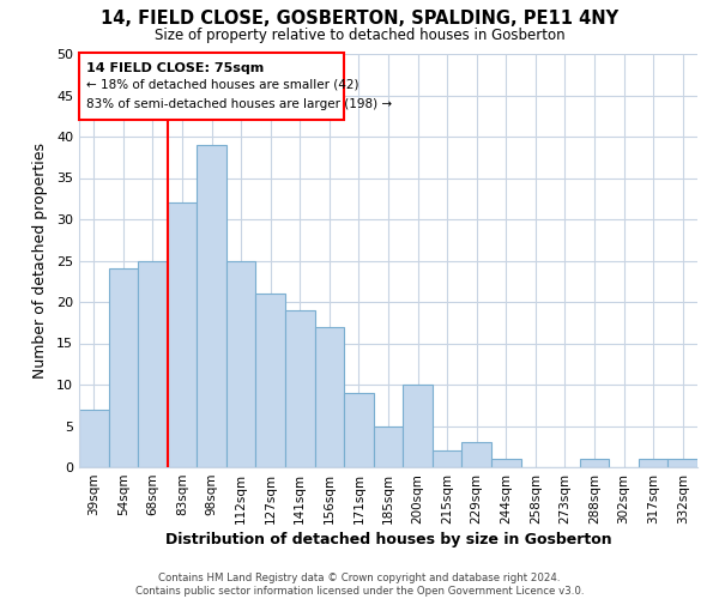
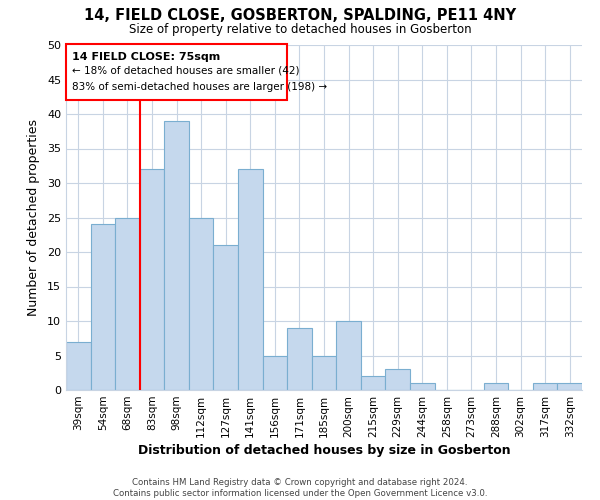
141sqm: 19 -> 32
156sqm: 17 -> 5
